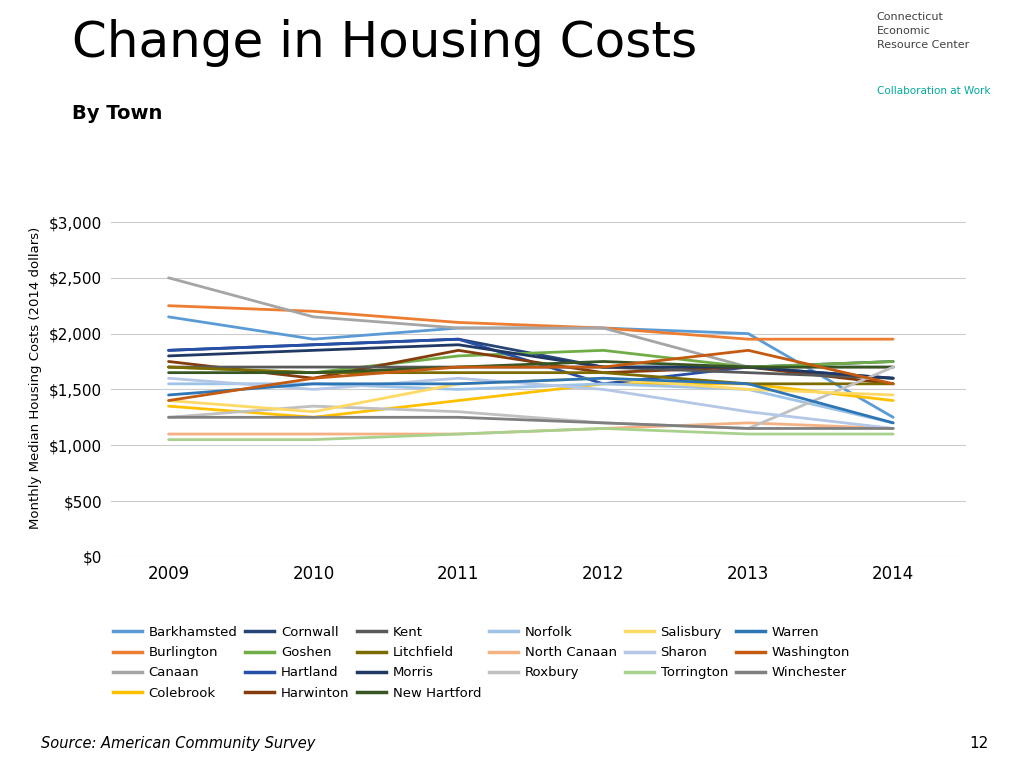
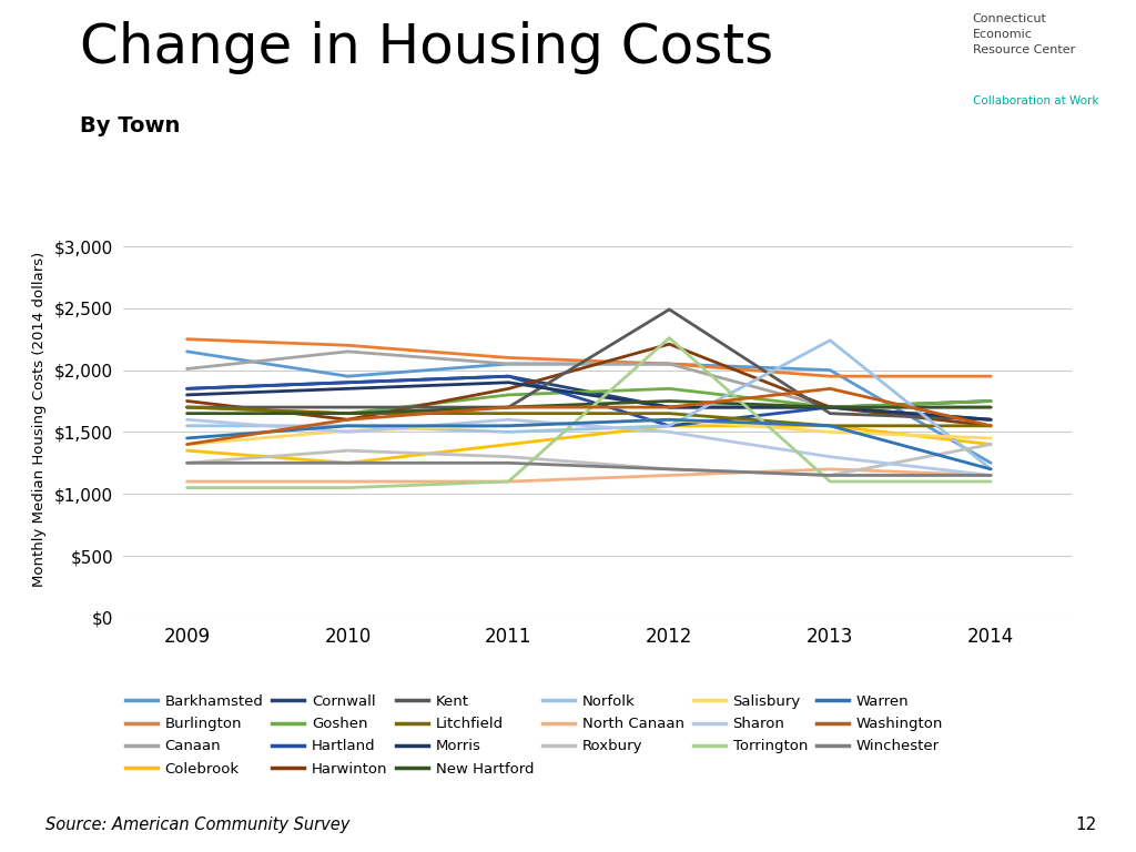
Canaan/2009: $2,500 -> $2,010
Salisbury/2010: $1,300 -> $1,510
Harwinton/2012: $1,650 -> $2,210
Kent/2012: $1,700 -> $2,490
Torrington/2012: $1,150 -> $2,260
Norfolk/2013: $1,500 -> $2,240
Roxbury/2014: $1,700 -> $1,400
